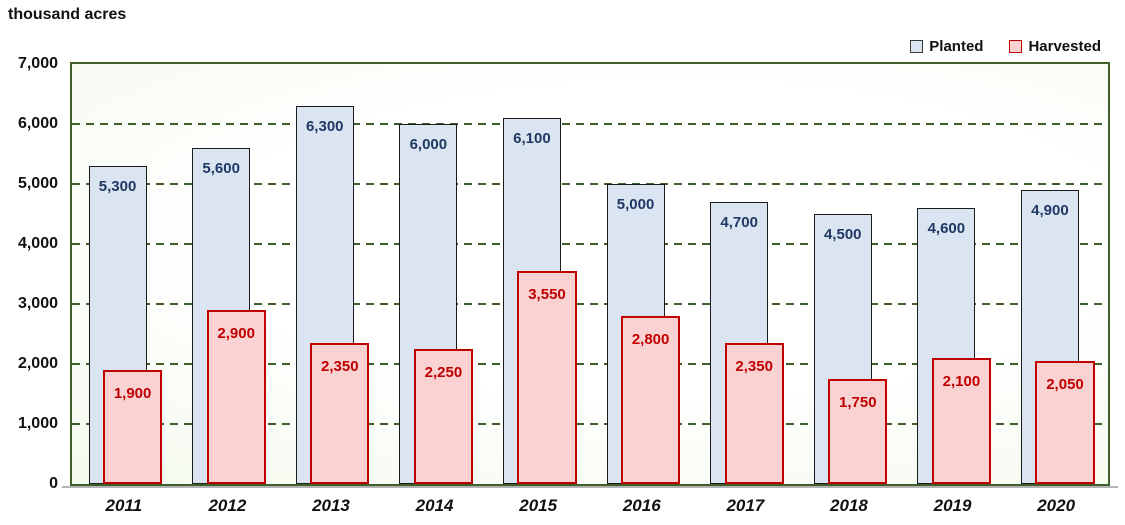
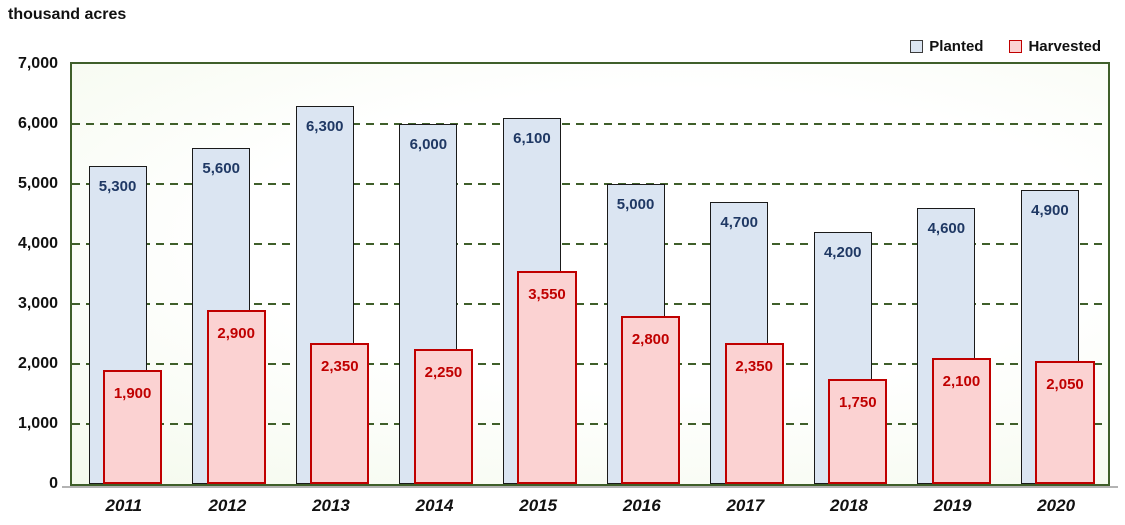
Planted/2018: 4,500 -> 4,200
